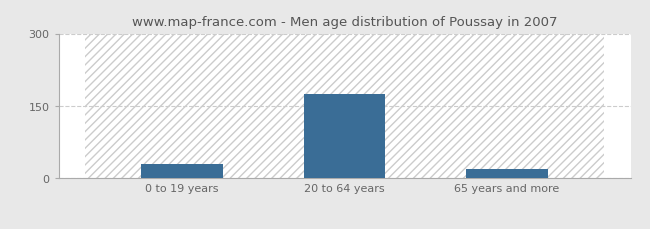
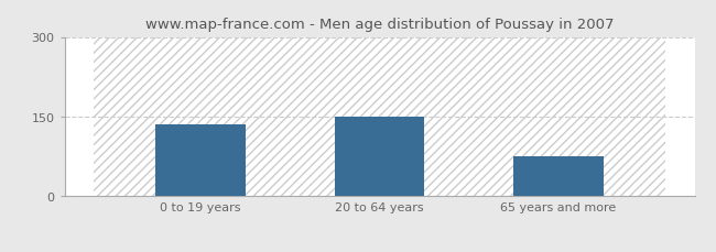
0 to 19 years: 30 -> 135
20 to 64 years: 175 -> 150
65 years and more: 20 -> 75
